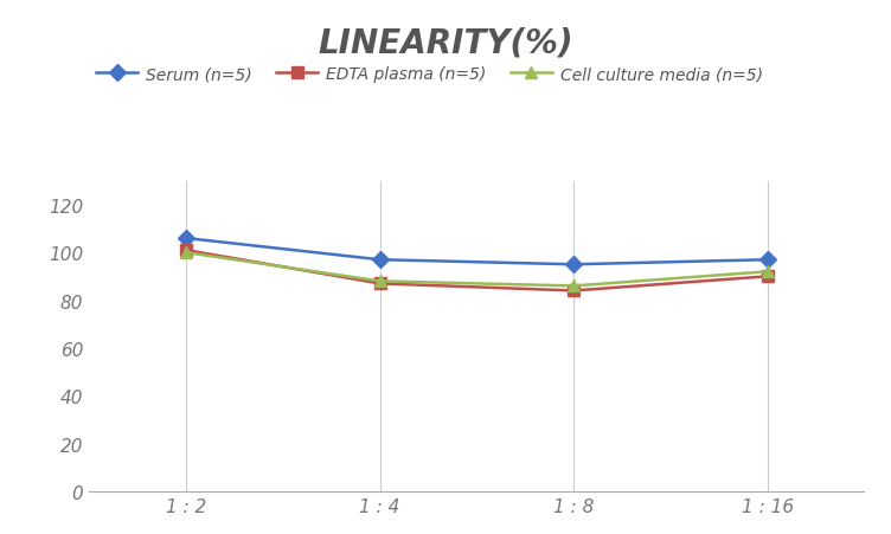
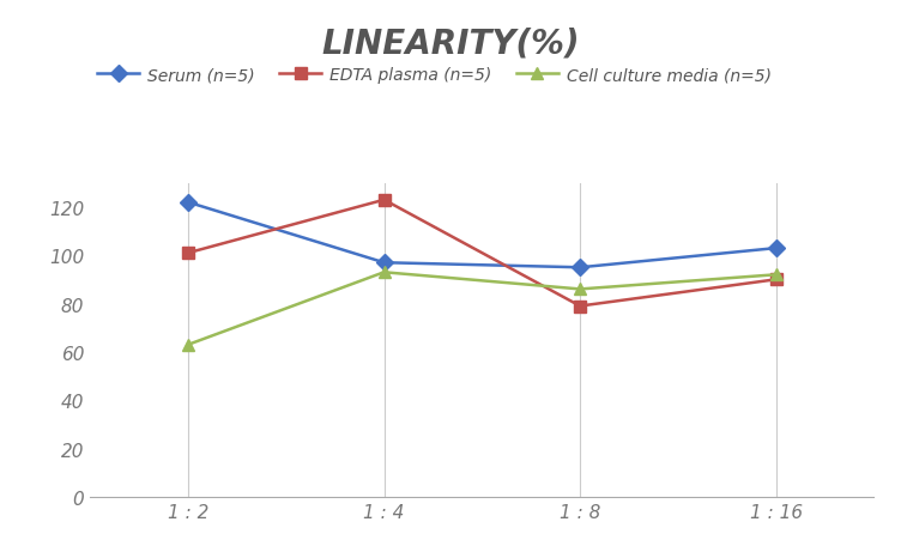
Serum (n=5)/1 : 2: 106 -> 122
Cell culture media (n=5)/1 : 2: 100 -> 63
EDTA plasma (n=5)/1 : 4: 87 -> 123
Cell culture media (n=5)/1 : 4: 88 -> 93
EDTA plasma (n=5)/1 : 8: 84 -> 79
Serum (n=5)/1 : 16: 97 -> 103
